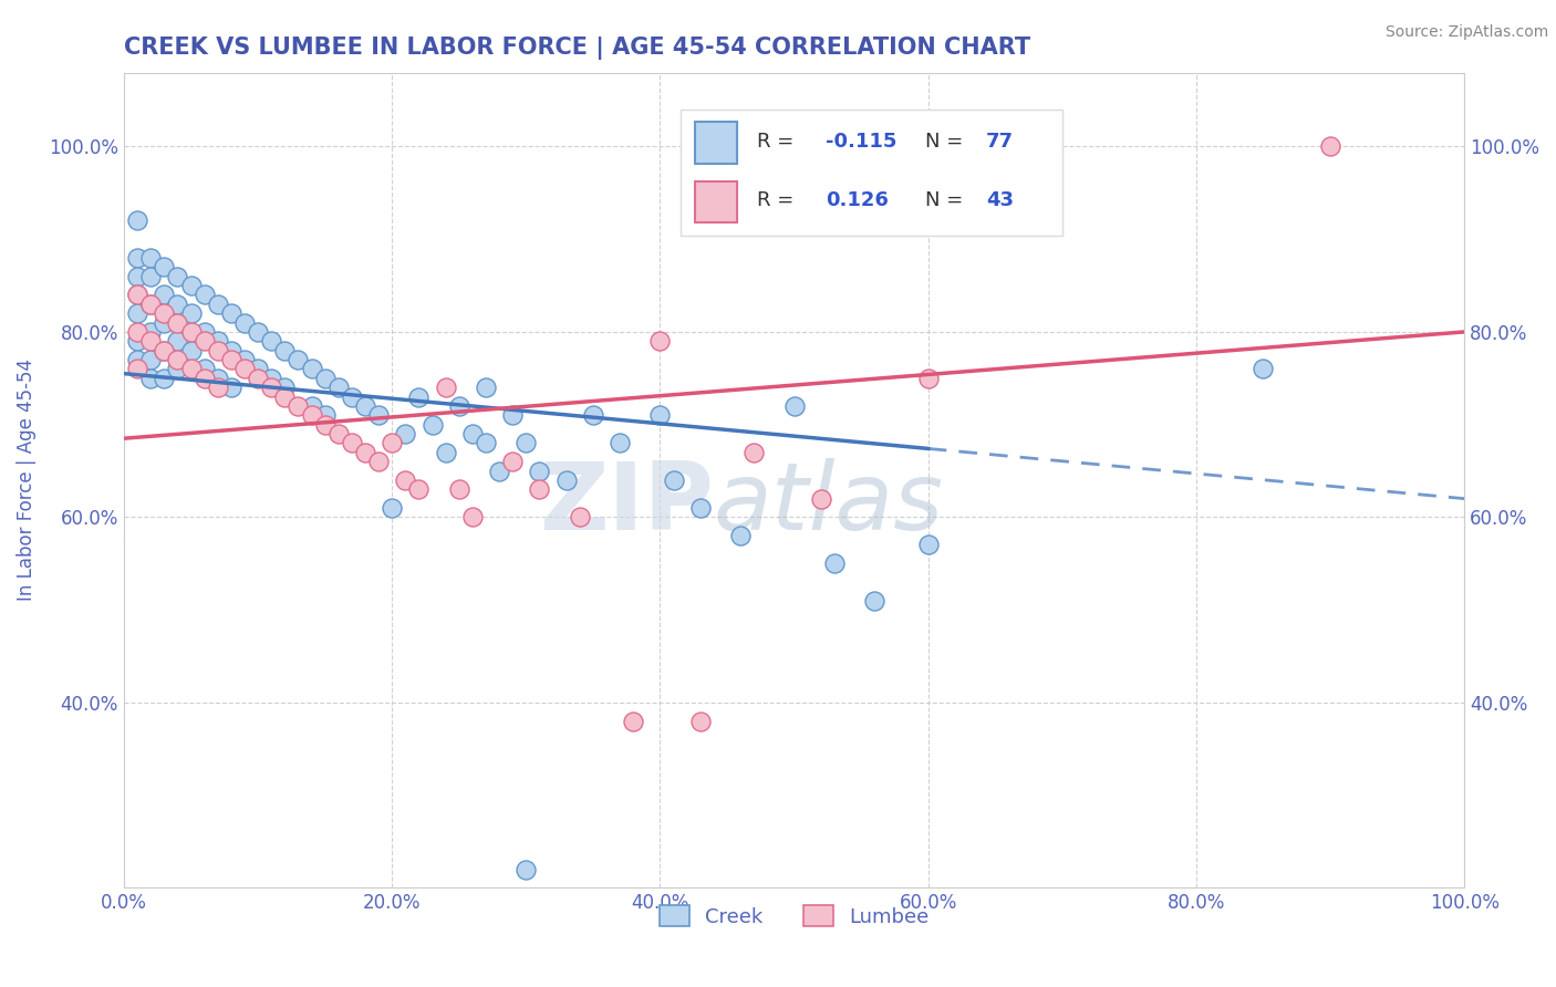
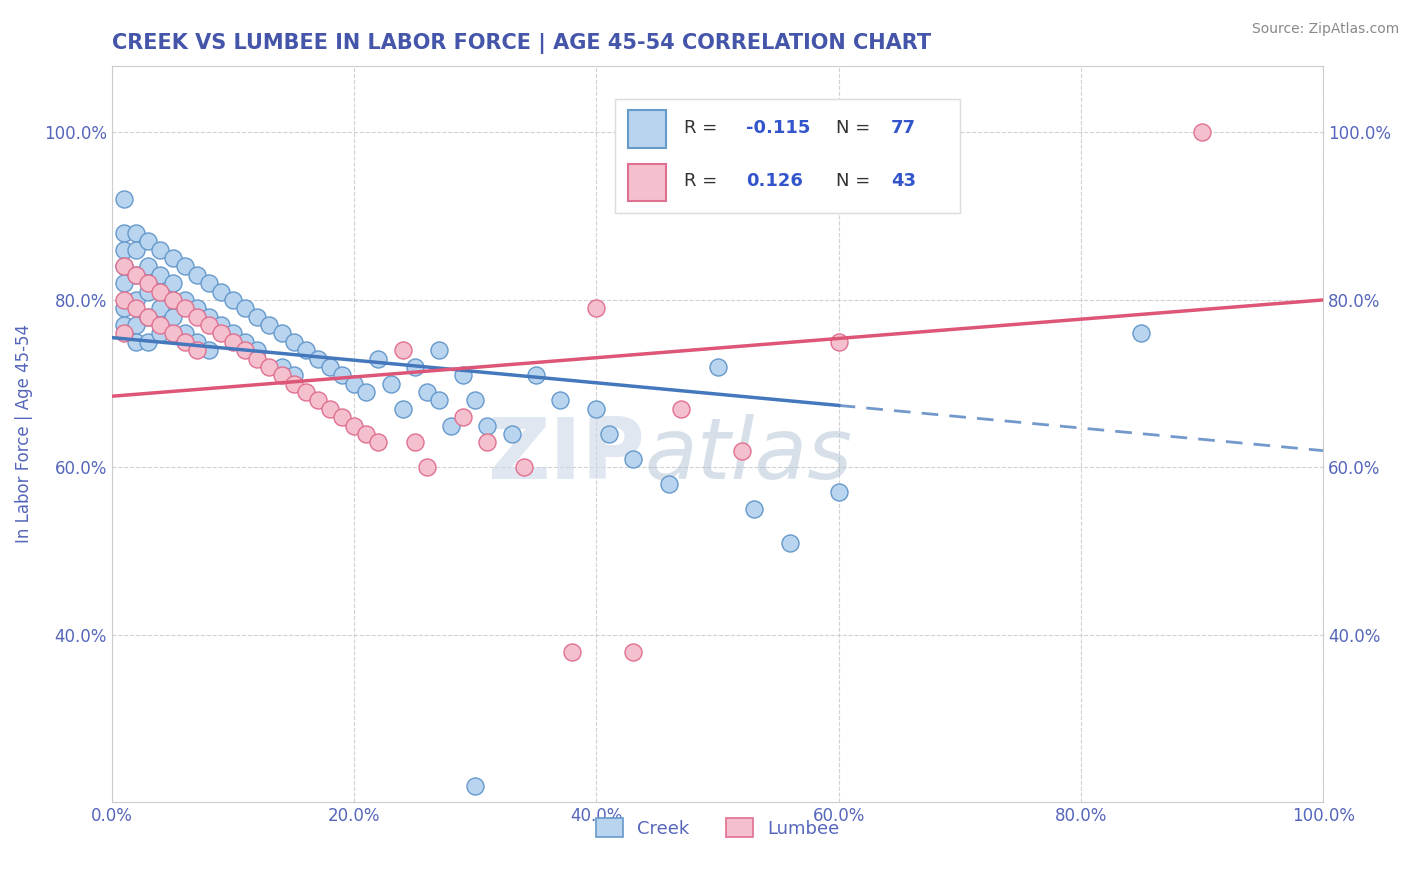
Creek/20.0%: 61% -> 70%
Lumbee/20.0%: 68% -> 65%
Creek/40.0%: 71% -> 67%
